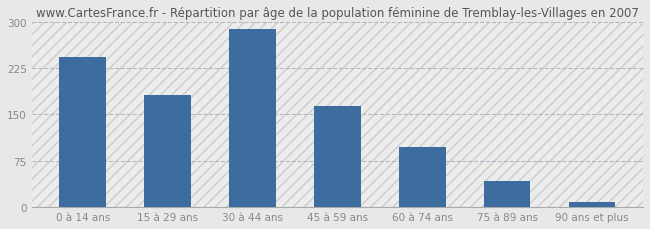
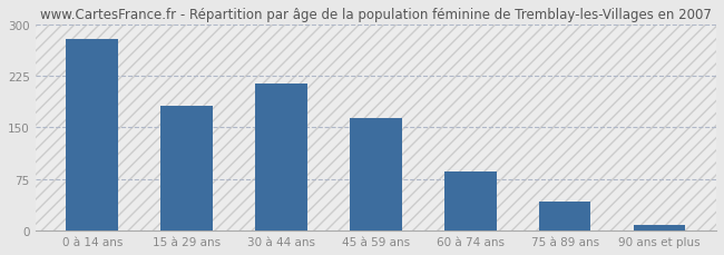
0 à 14 ans: 243 -> 278
30 à 44 ans: 288 -> 214
60 à 74 ans: 97 -> 86
